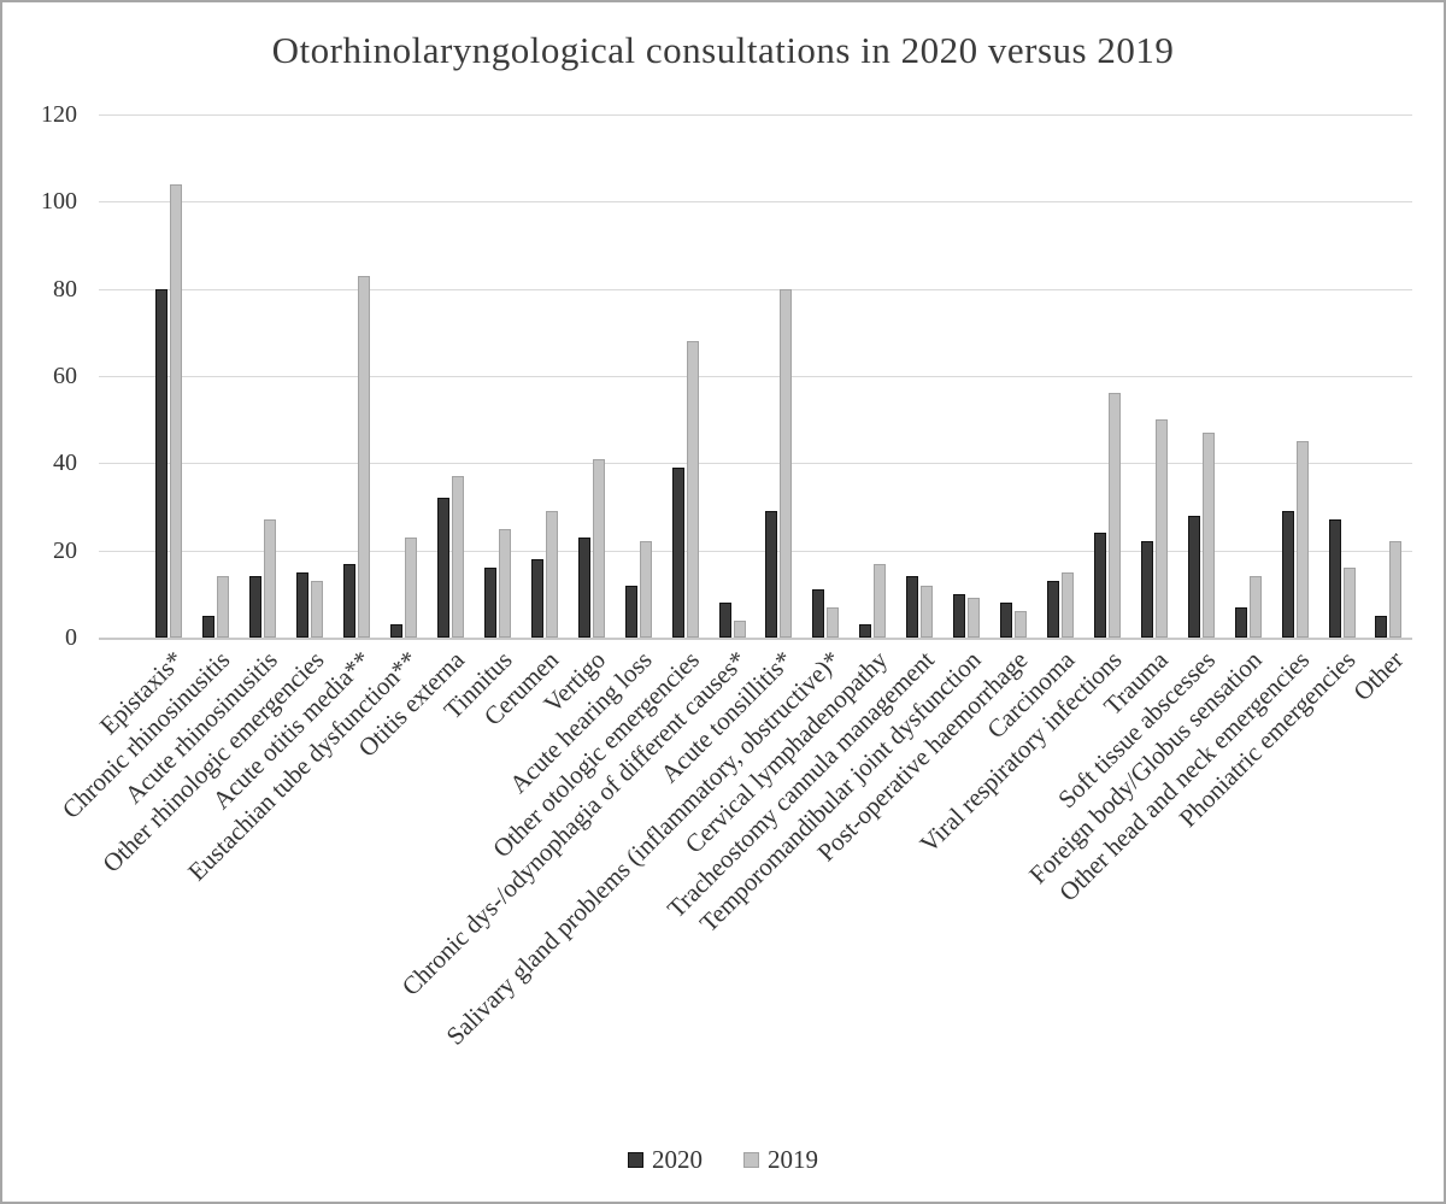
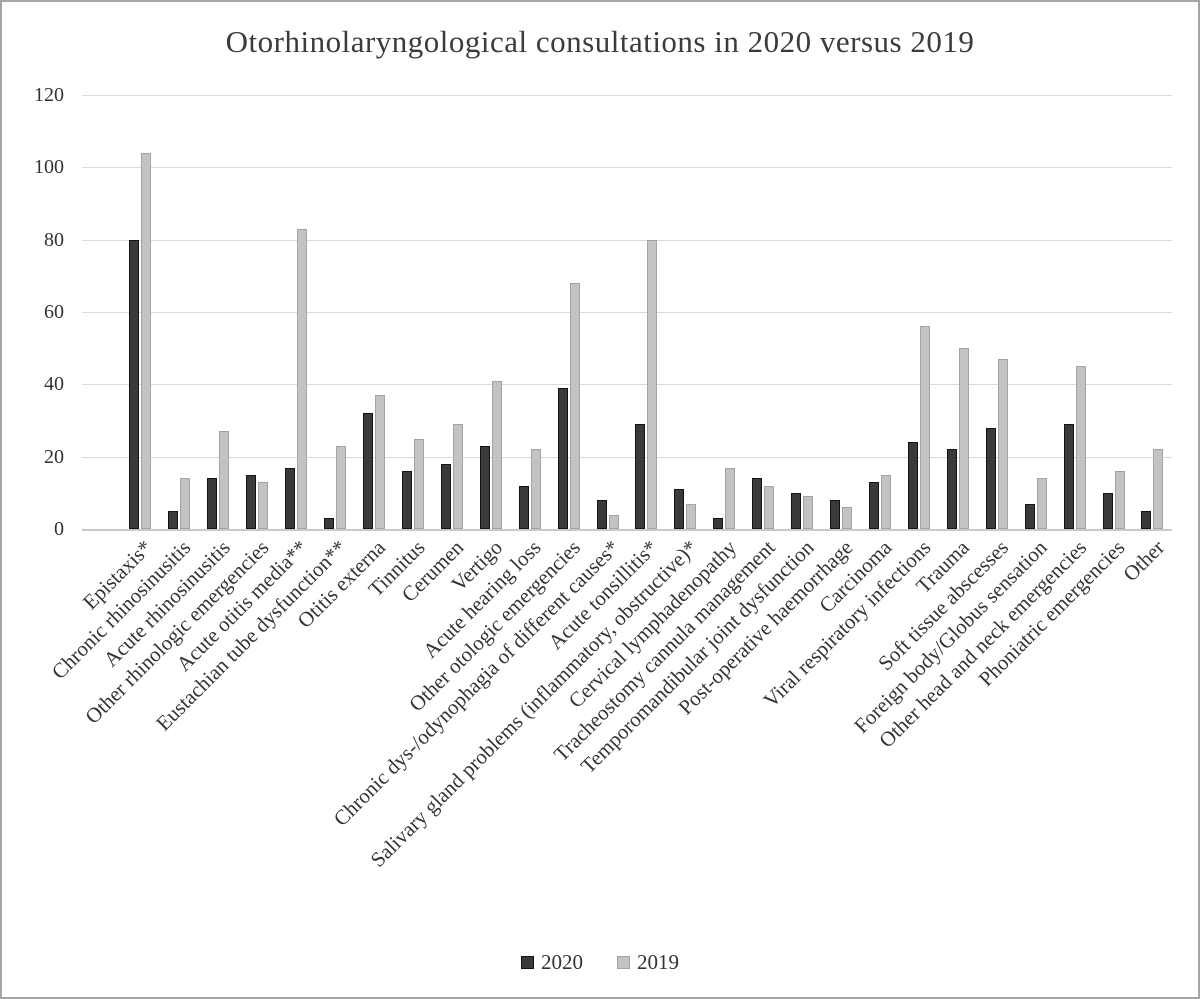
2020/Phoniatric emergencies: 27 -> 10
